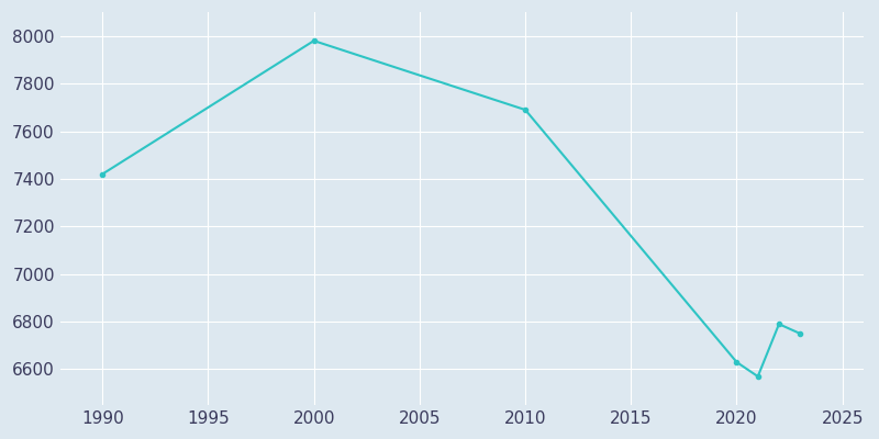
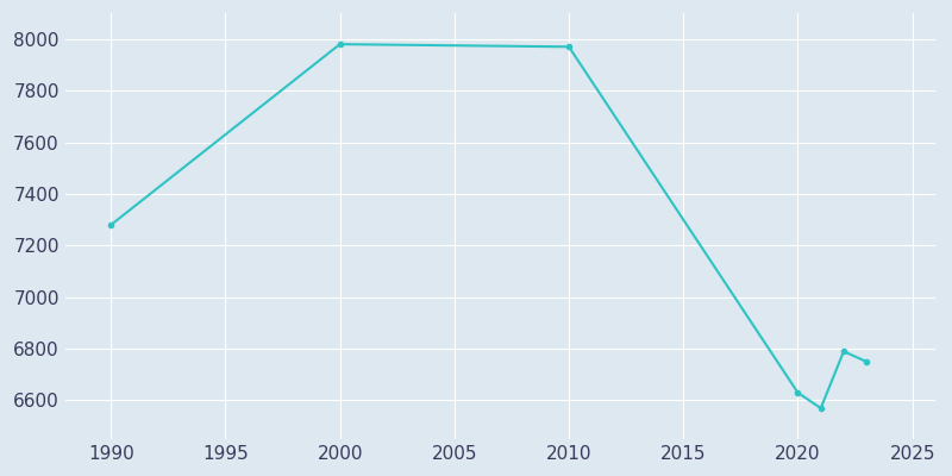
1990: 7420 -> 7280
2010: 7690 -> 7970
